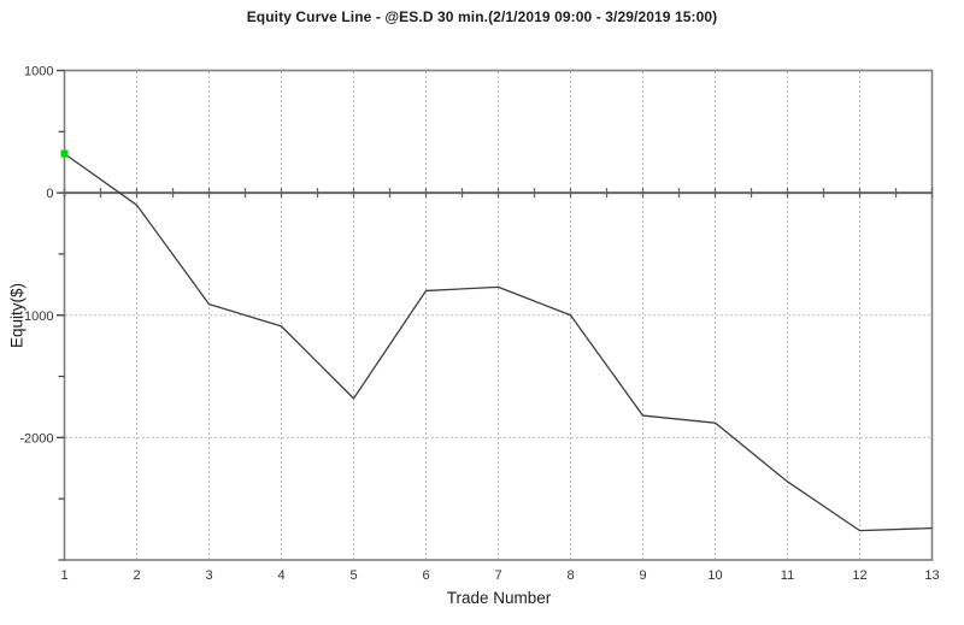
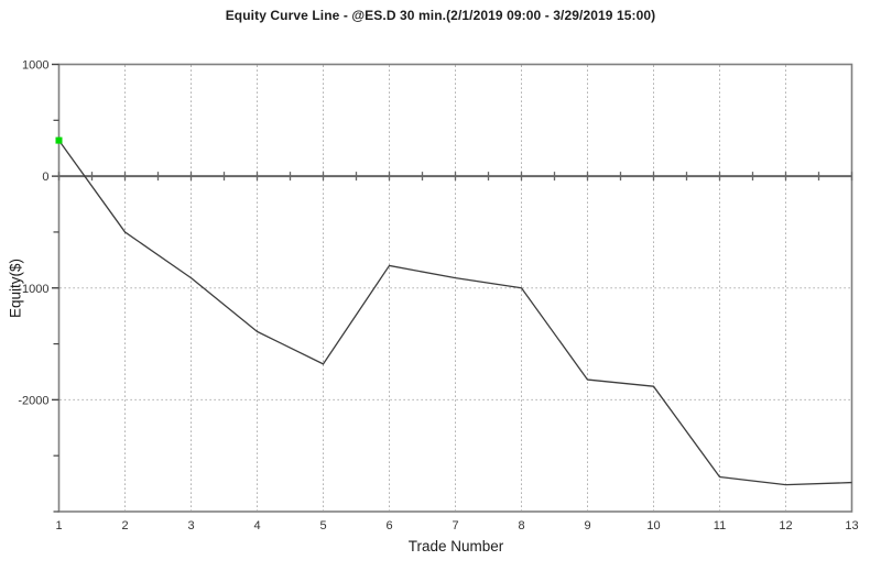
2: -100 -> -500
4: -1090 -> -1390
7: -770 -> -910
11: -2360 -> -2690
